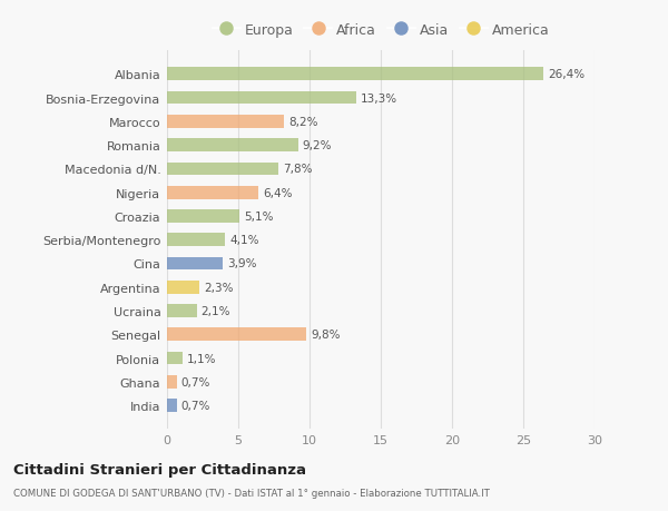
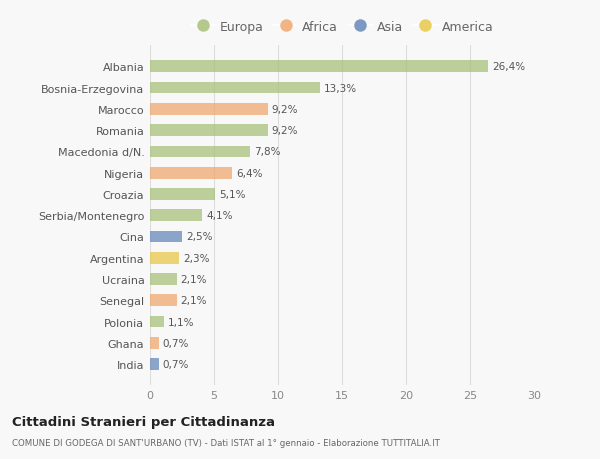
Marocco: 8,2% -> 9,2%
Cina: 3,9% -> 2,5%
Senegal: 9,8% -> 2,1%
